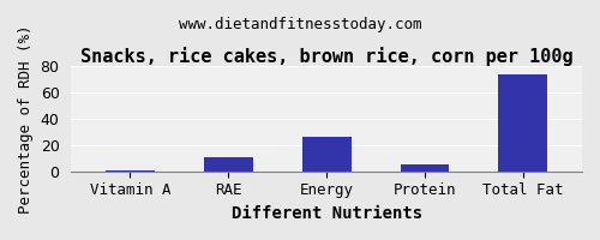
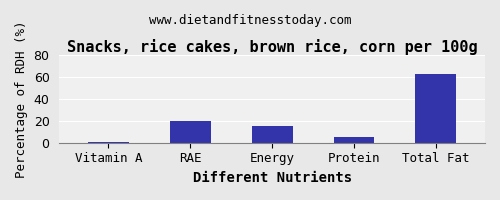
RAE: 11 -> 20
Energy: 26 -> 15
Total Fat: 74 -> 63
